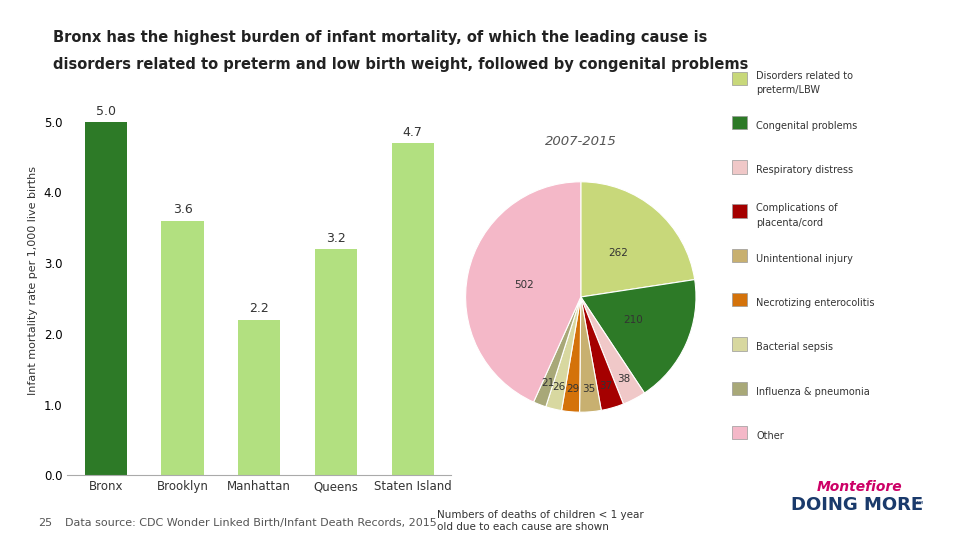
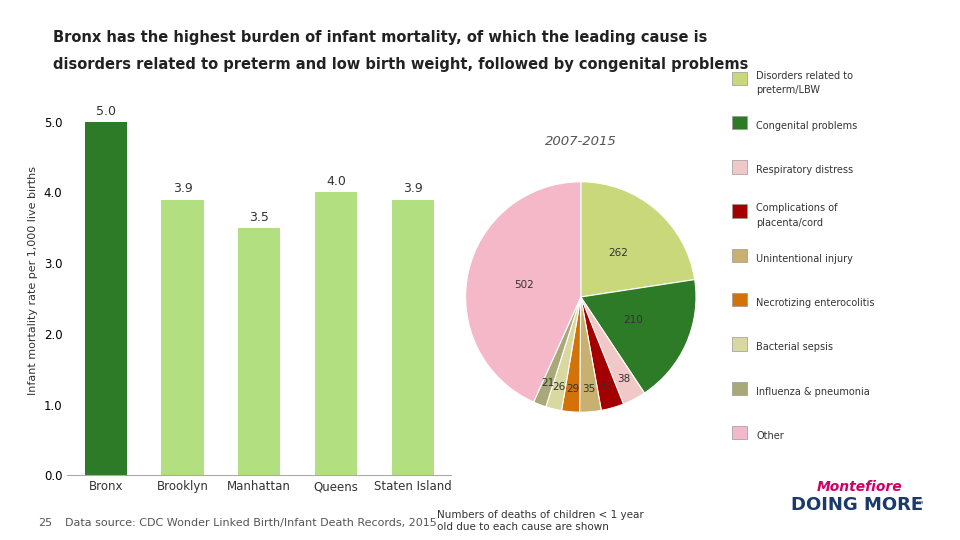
Brooklyn: 3.6 -> 3.9
Manhattan: 2.2 -> 3.5
Queens: 3.2 -> 4.0
Staten Island: 4.7 -> 3.9
